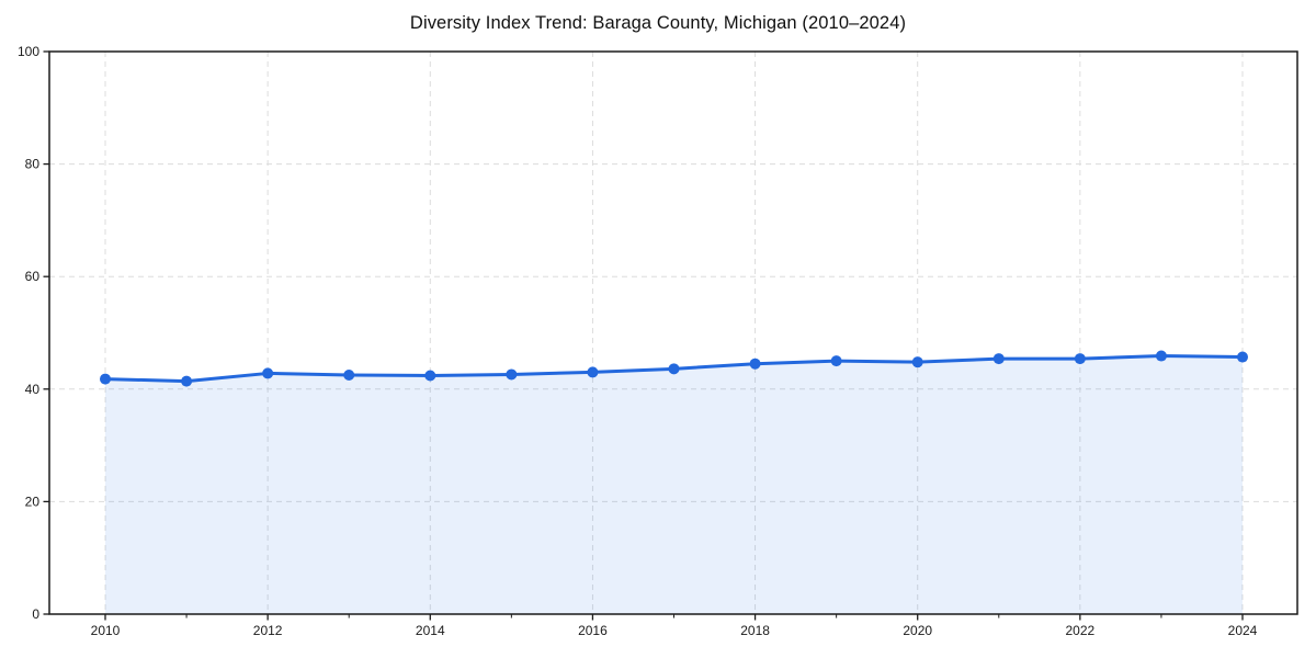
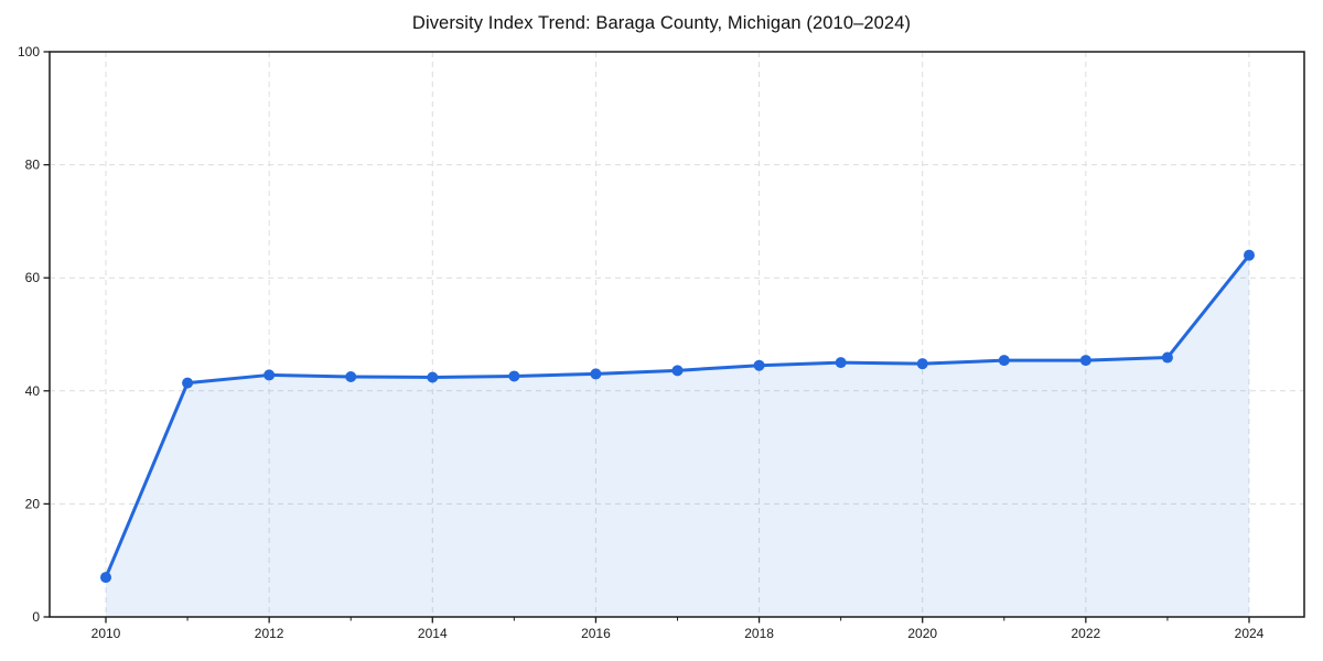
2010: 42 -> 7
2024: 46 -> 64
